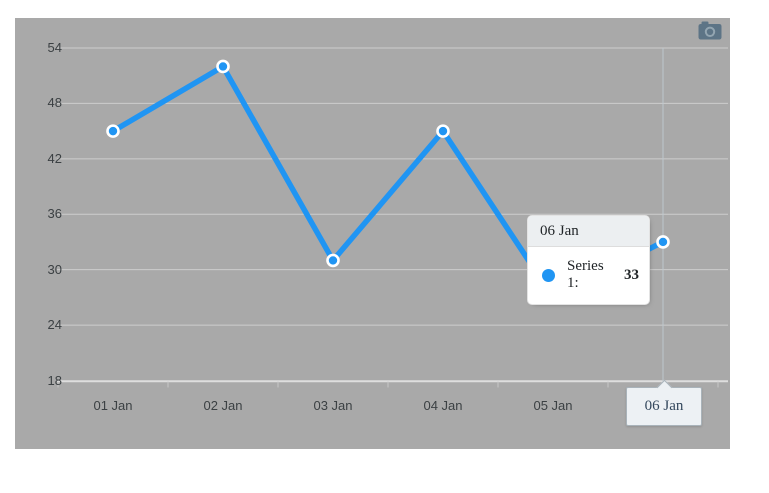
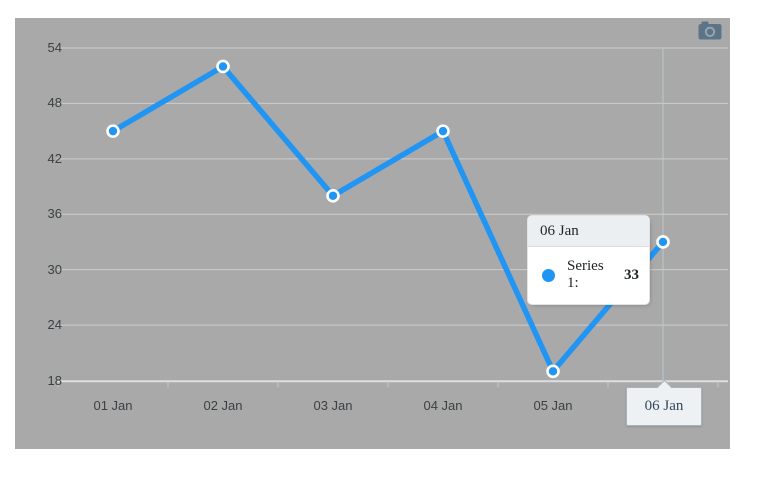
03 Jan: 31 -> 38
05 Jan: 27 -> 19
